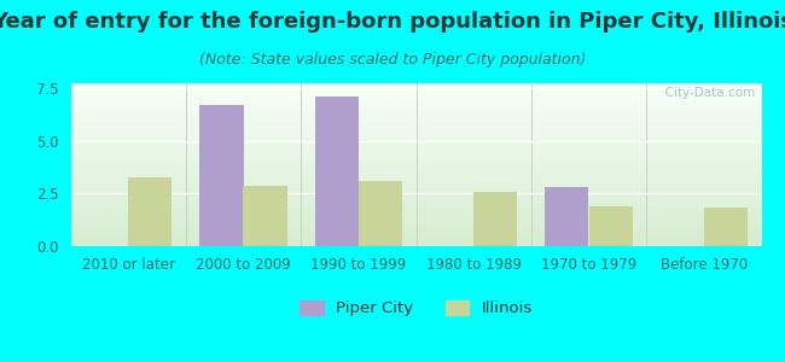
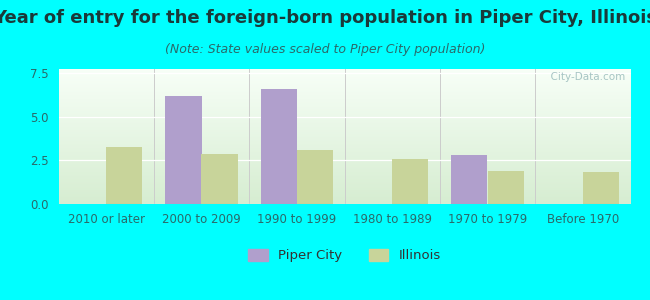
Piper City/2000 to 2009: 6.7 -> 6.2
Piper City/1990 to 1999: 7.1 -> 6.6
